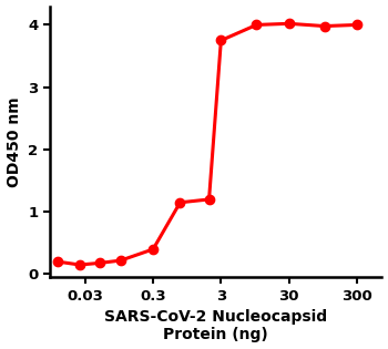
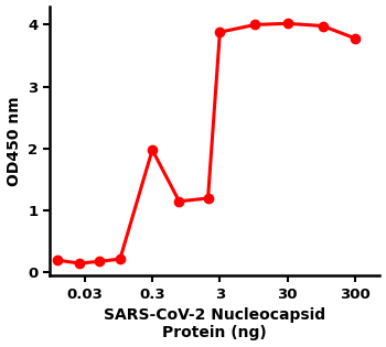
0.3: 0.40 -> 1.98
3: 3.75 -> 3.88
300: 4.00 -> 3.78
